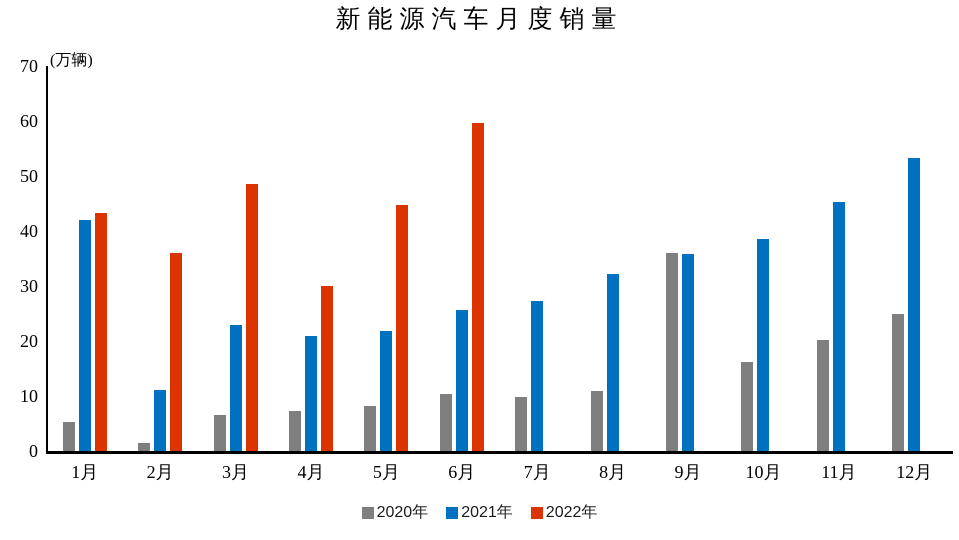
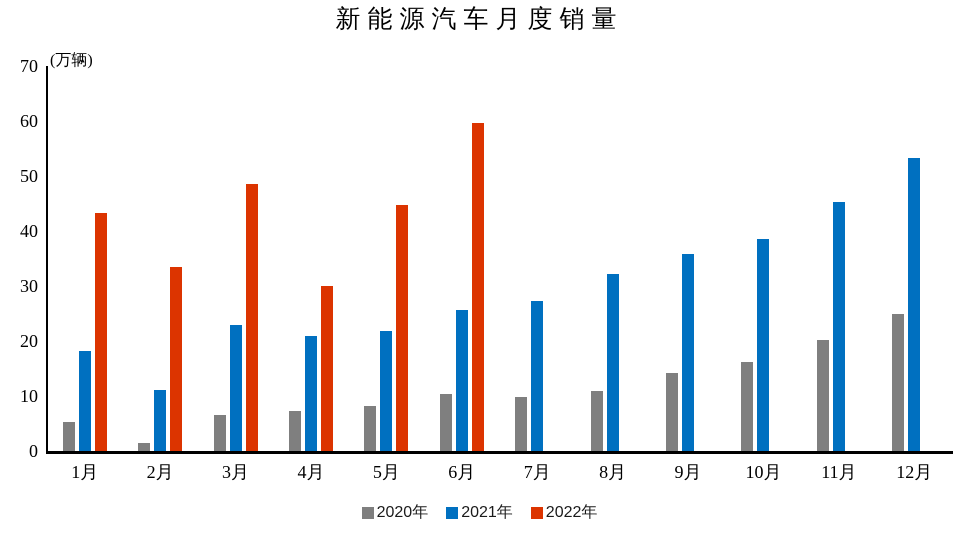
2021年/1月: 42 -> 18
2022年/2月: 36 -> 34
2020年/9月: 36 -> 14
